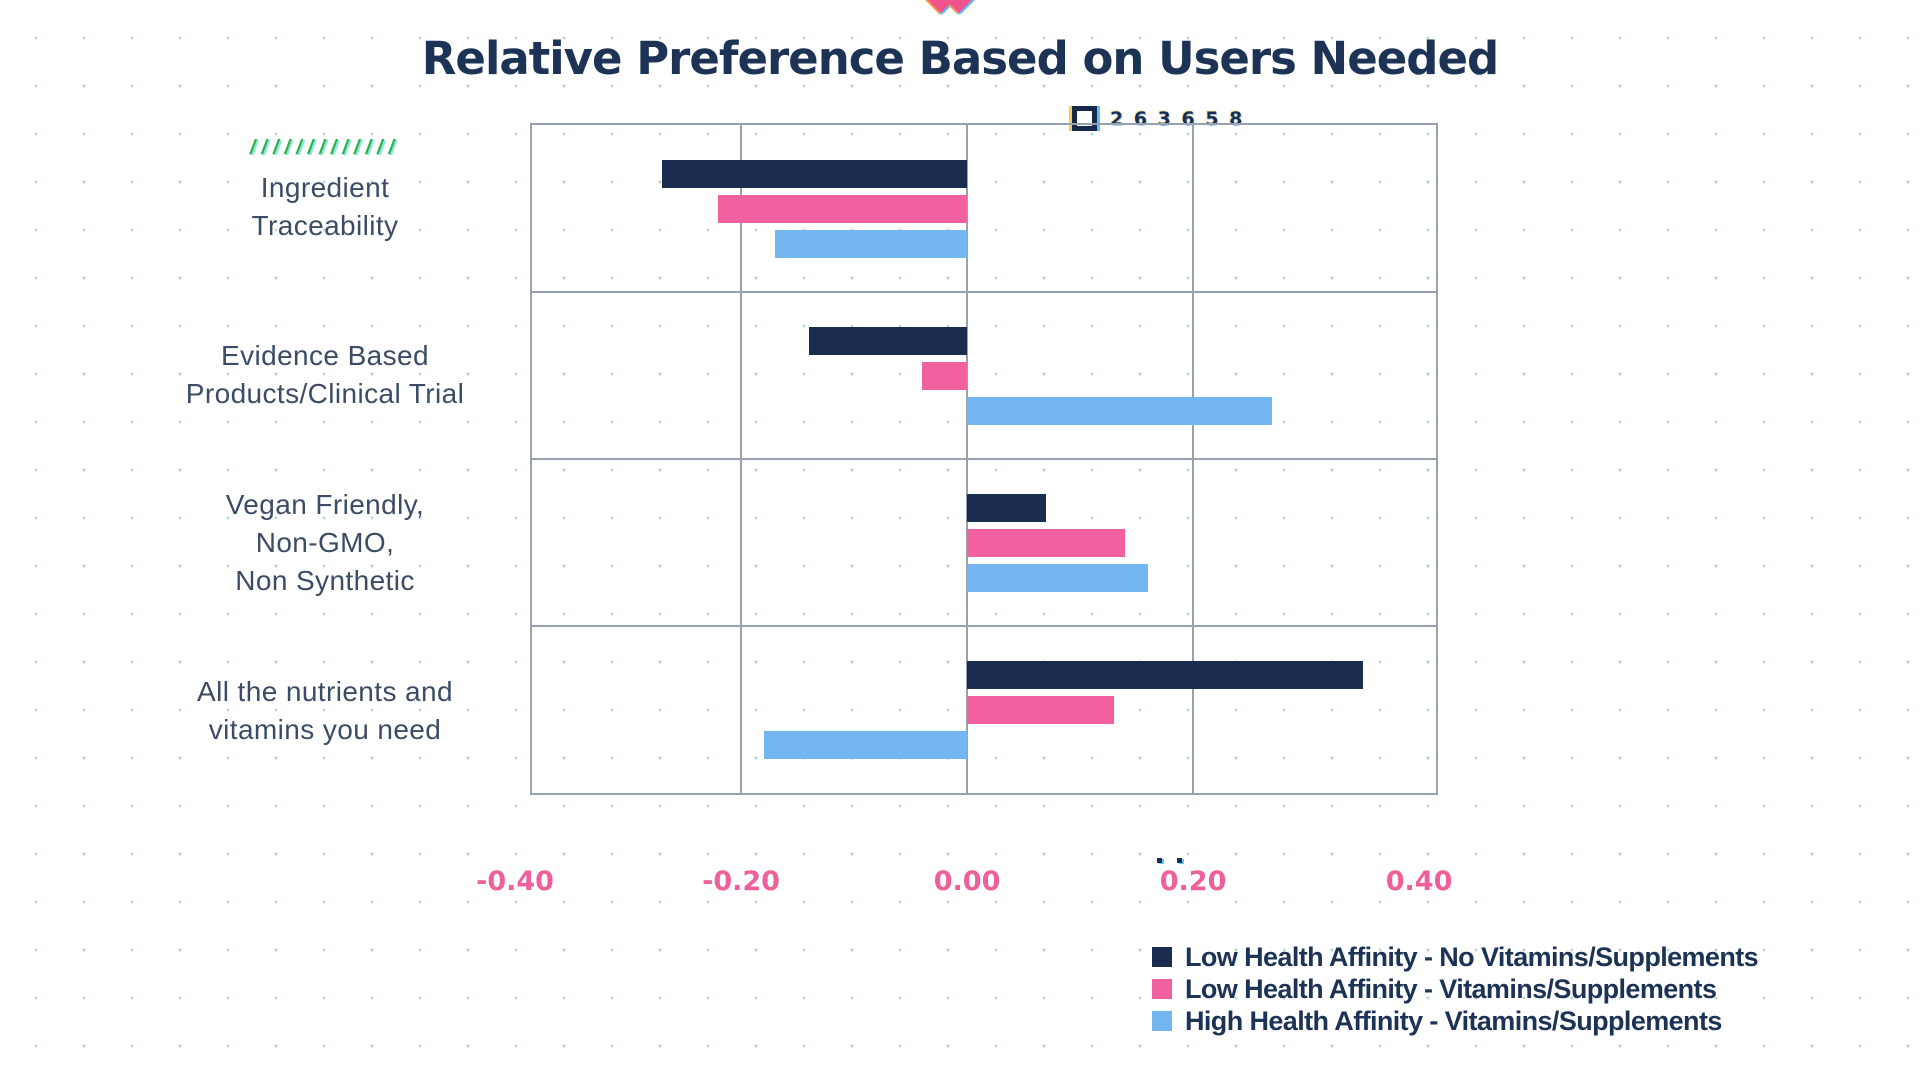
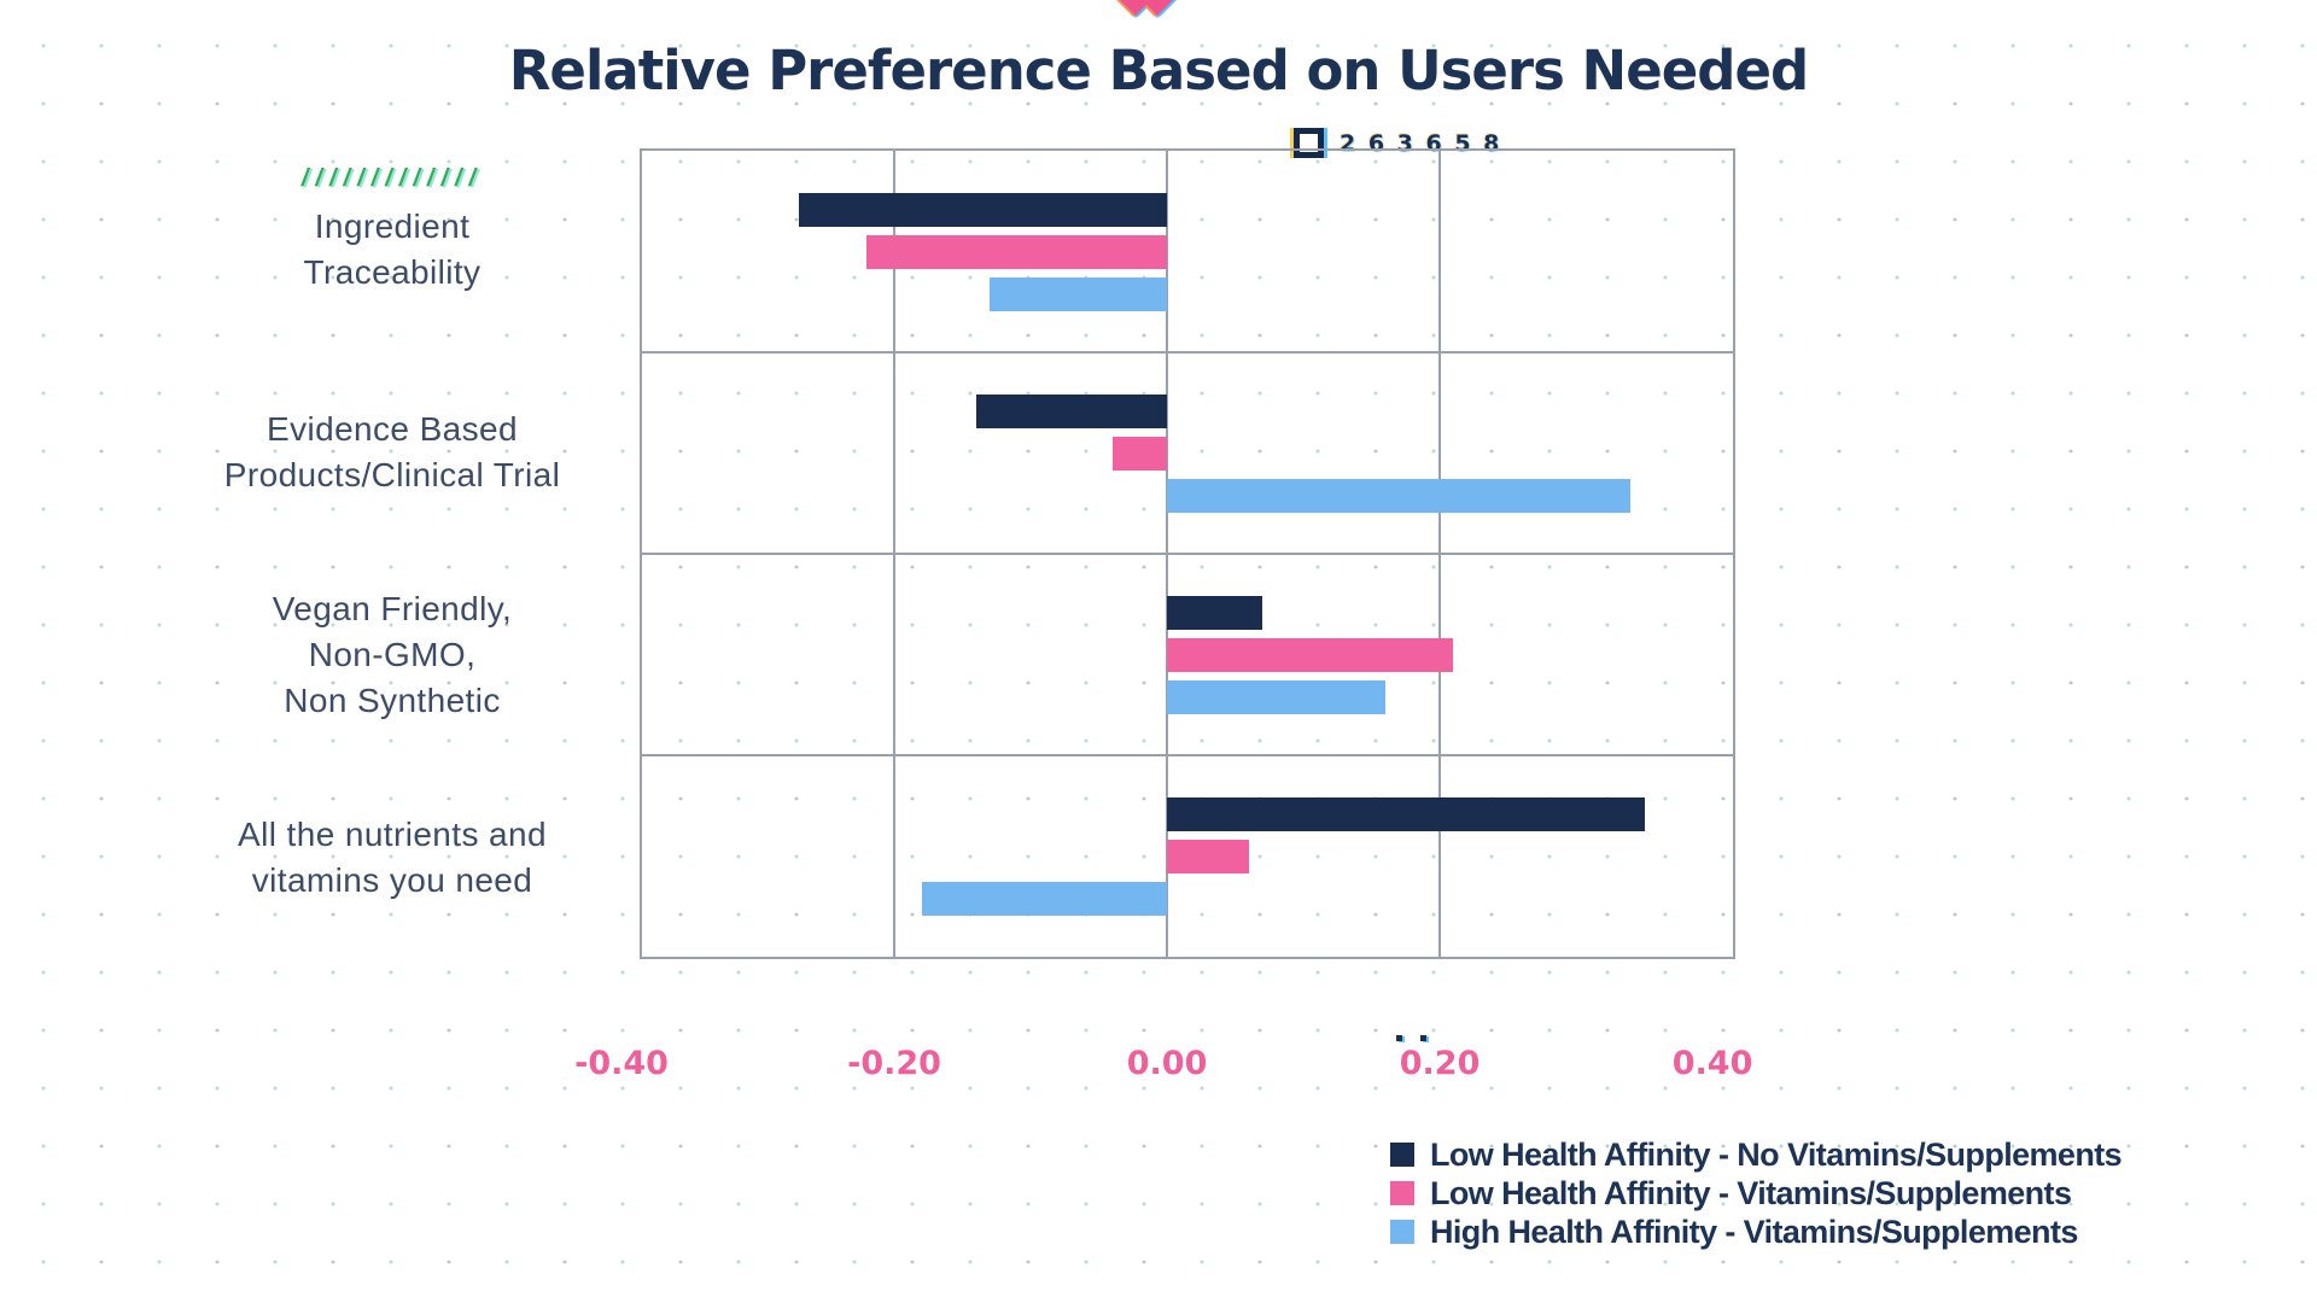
High Health Affinity - Vitamins/Supplements/Ingredient Traceability: -0.17 -> -0.13
High Health Affinity - Vitamins/Supplements/Evidence Based Products/Clinical Trial: 0.27 -> 0.34
Low Health Affinity - Vitamins/Supplements/Vegan Friendly, Non-GMO, Non Synthetic: 0.14 -> 0.21
Low Health Affinity - Vitamins/Supplements/All the nutrients and vitamins you need: 0.13 -> 0.06
